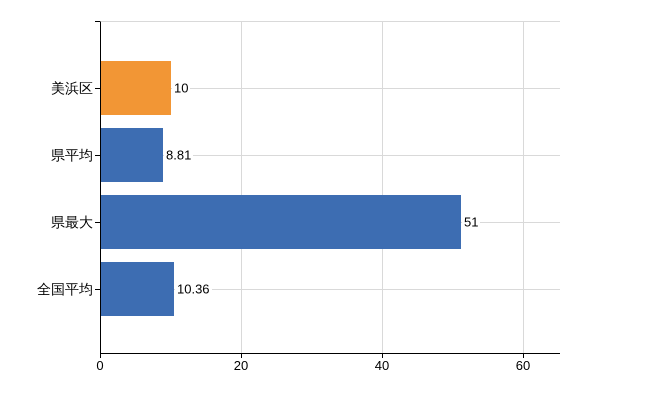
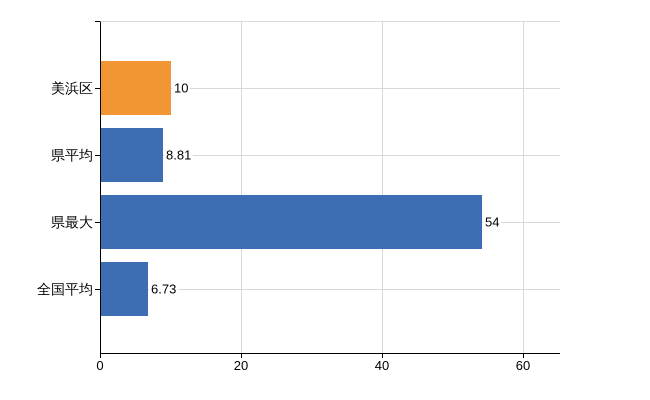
県最大: 51 -> 54
全国平均: 10.36 -> 6.73
